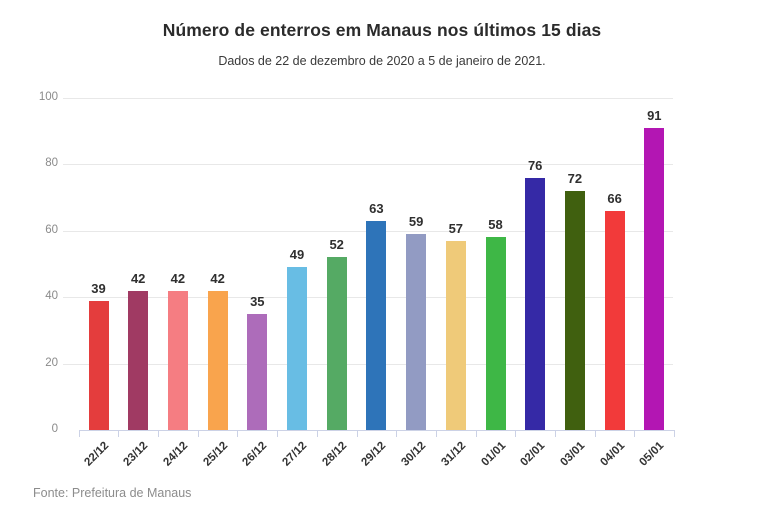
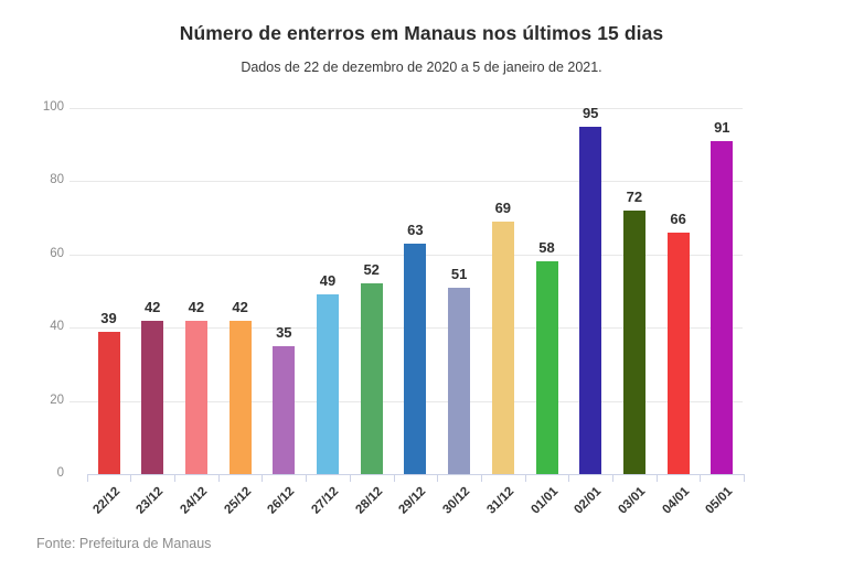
30/12: 59 -> 51
31/12: 57 -> 69
02/01: 76 -> 95
